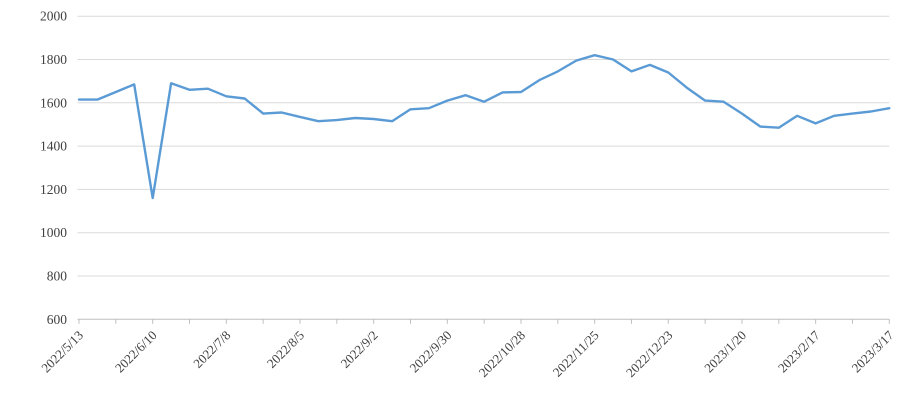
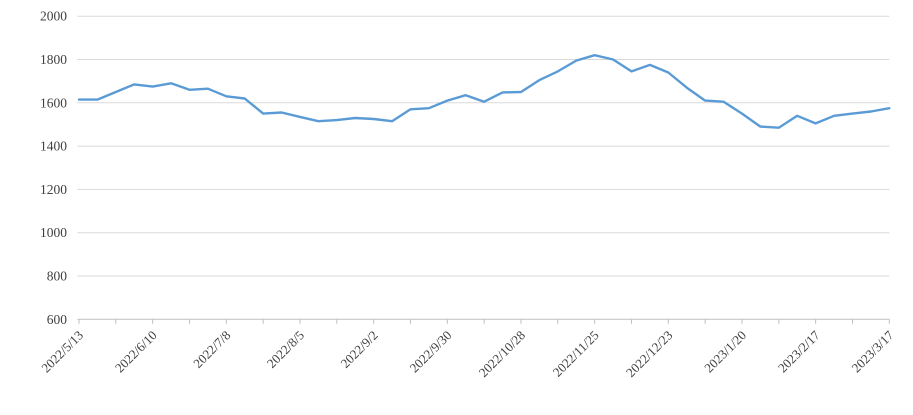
2022/6/10: 1160 -> 1680
